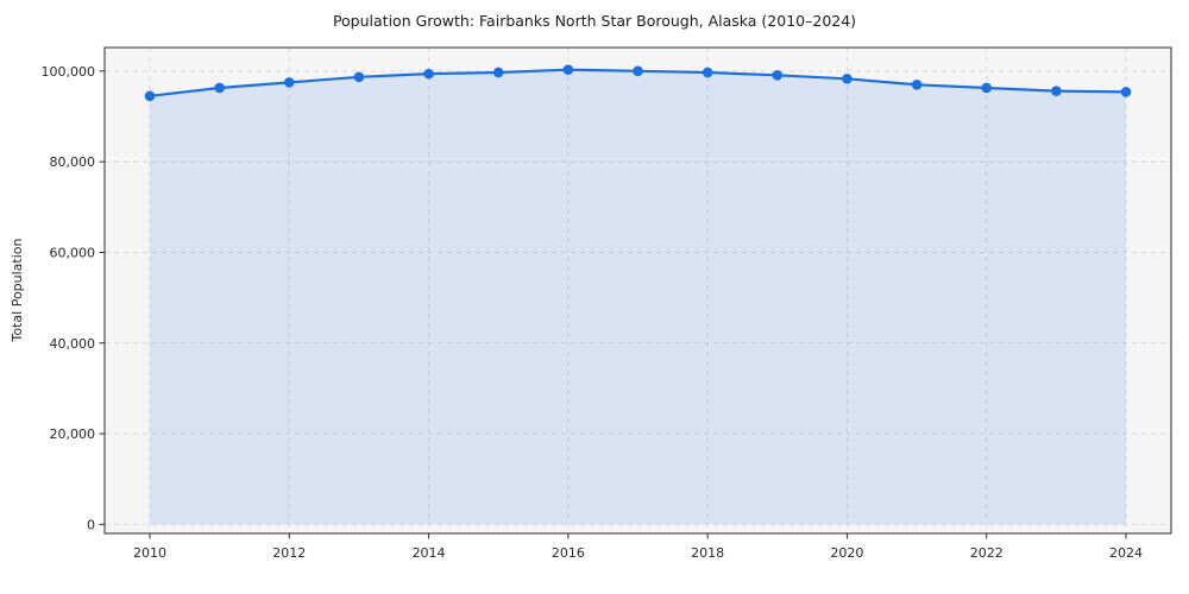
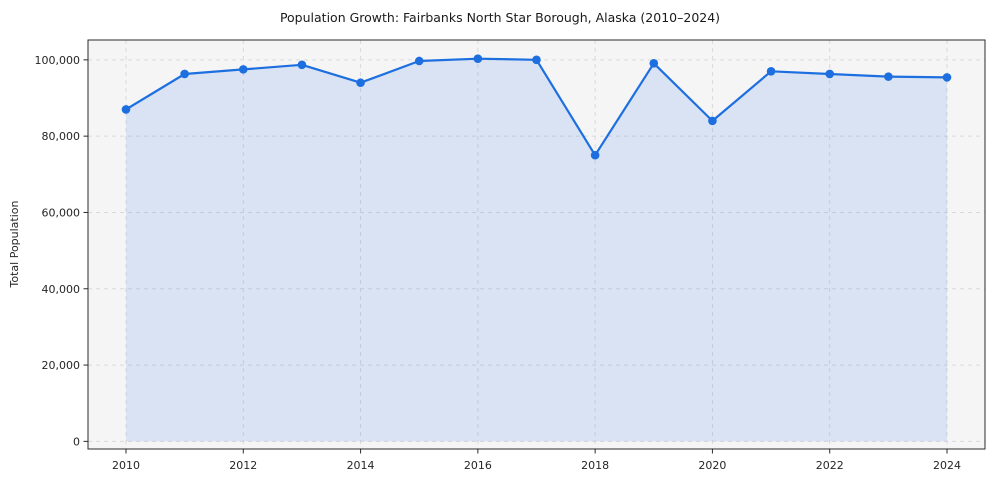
2010: 94000 -> 87000
2014: 99000 -> 94000
2018: 100000 -> 75000
2020: 98000 -> 84000
